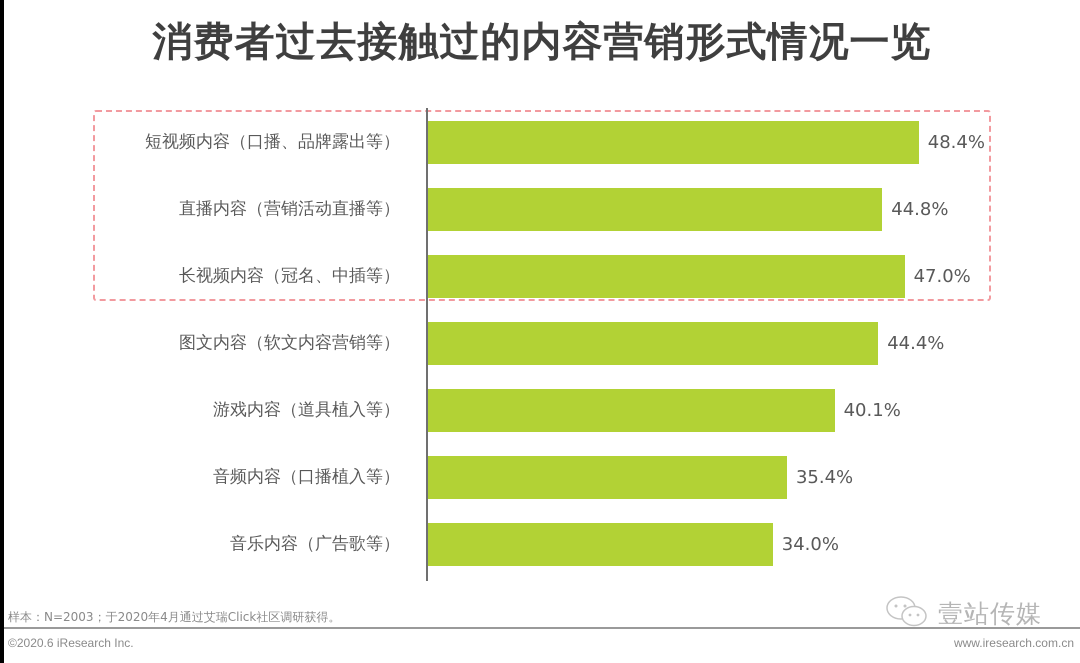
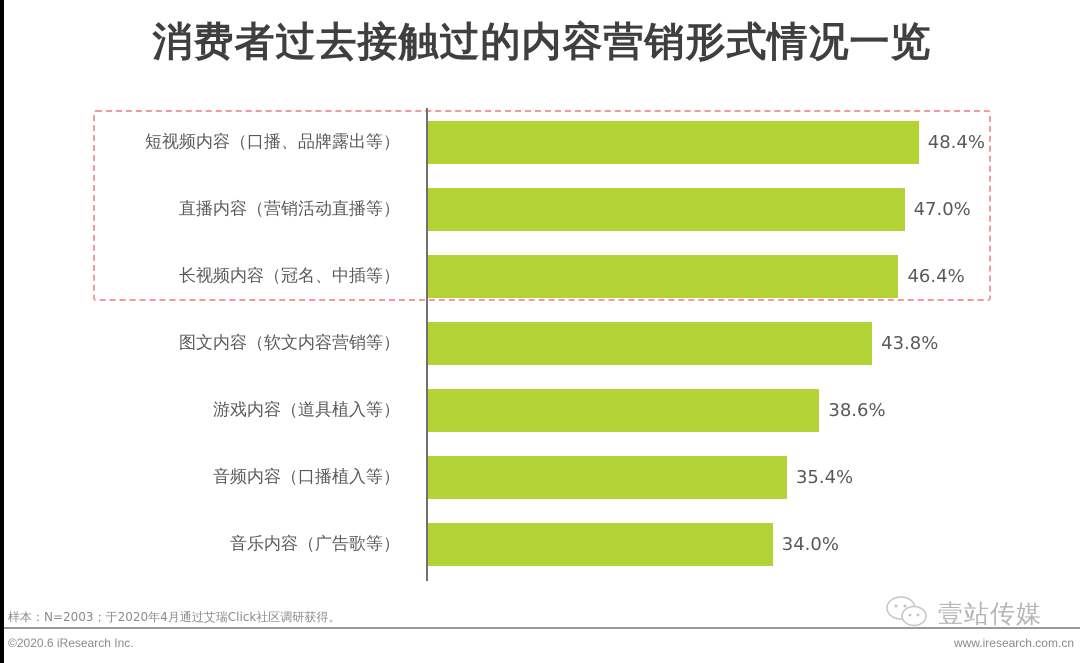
直播内容（营销活动直播等）: 44.8% -> 47.0%
长视频内容（冠名、中插等）: 47.0% -> 46.4%
图文内容（软文内容营销等）: 44.4% -> 43.8%
游戏内容（道具植入等）: 40.1% -> 38.6%
